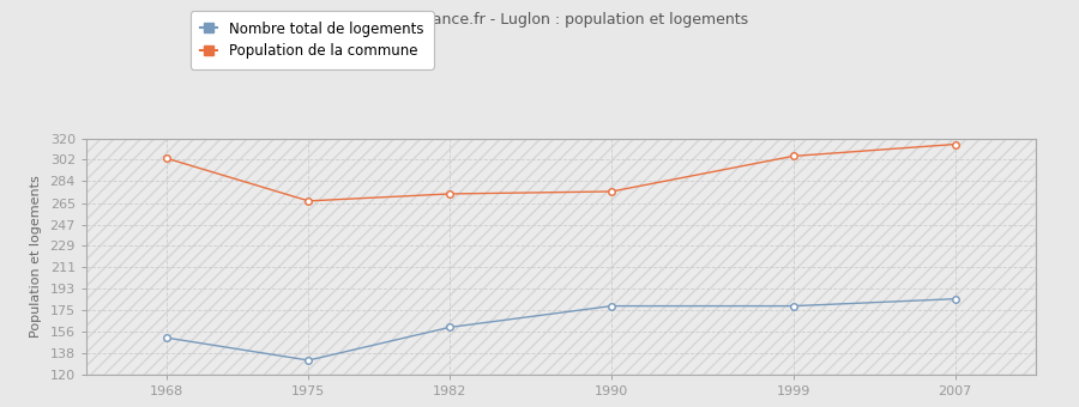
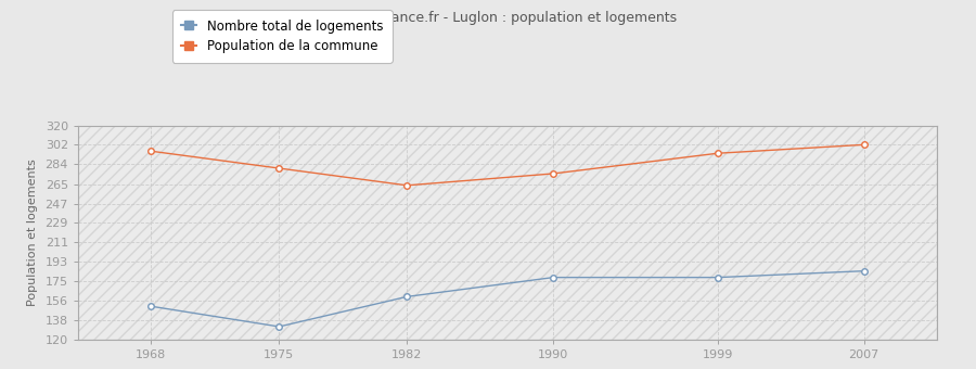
Population de la commune/1968: 303 -> 296
Population de la commune/1975: 267 -> 280
Population de la commune/1982: 273 -> 264
Population de la commune/1999: 305 -> 294
Population de la commune/2007: 315 -> 302
